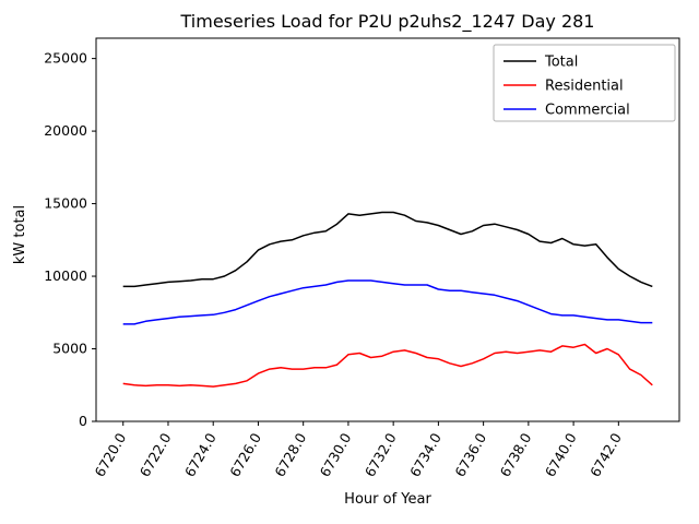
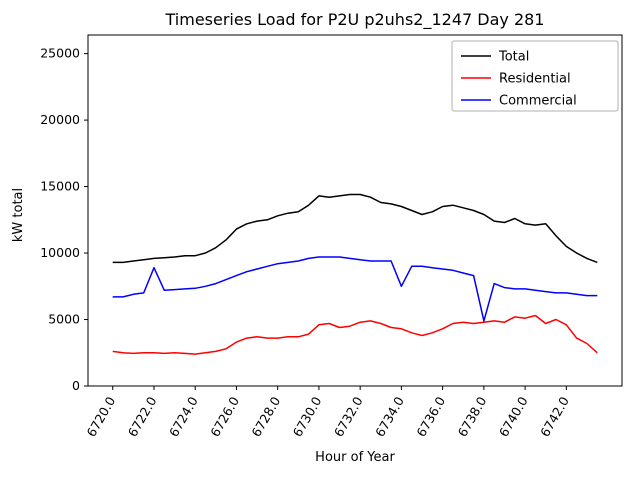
Commercial/6722.0: 7100 -> 8900
Commercial/6734.0: 9100 -> 7500
Commercial/6738.0: 8000 -> 4900
